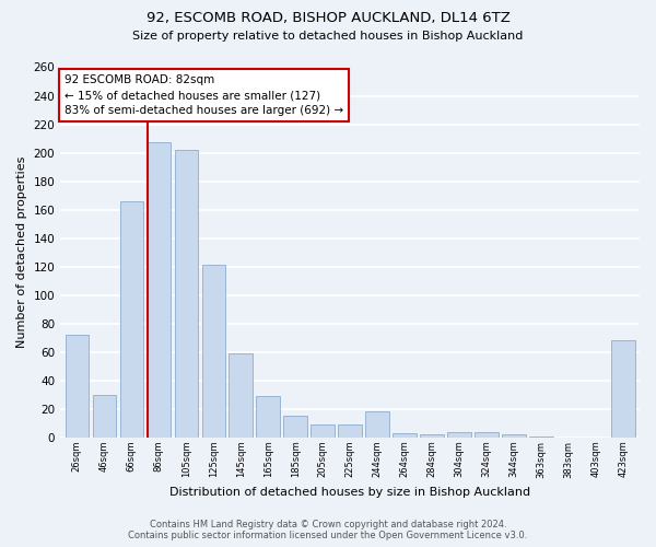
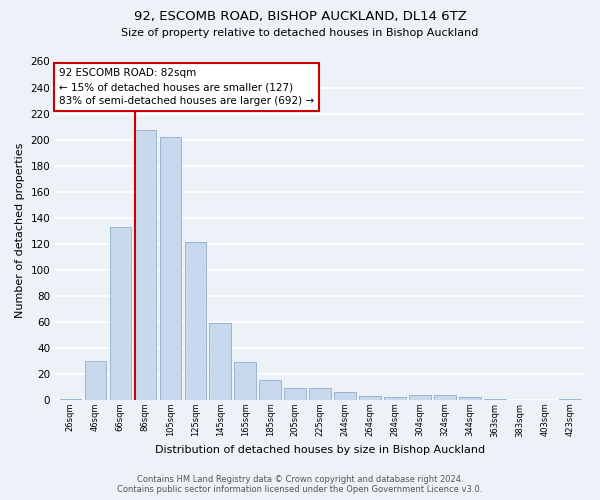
26sqm: 72 -> 1
66sqm: 166 -> 133
244sqm: 18 -> 6
423sqm: 68 -> 1
